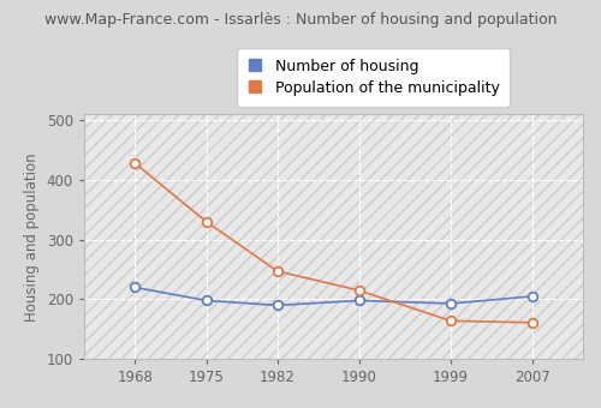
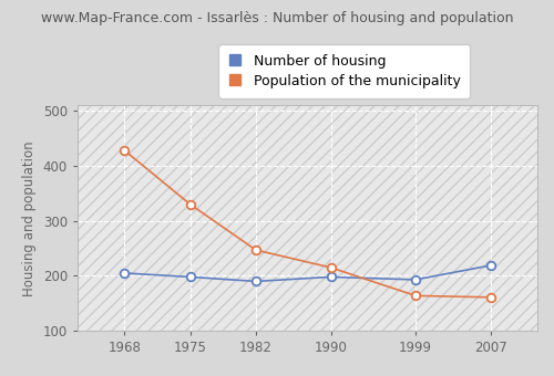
Number of housing/1968: 220 -> 205
Number of housing/2007: 205 -> 219
